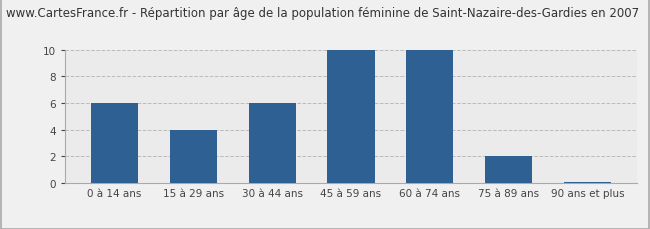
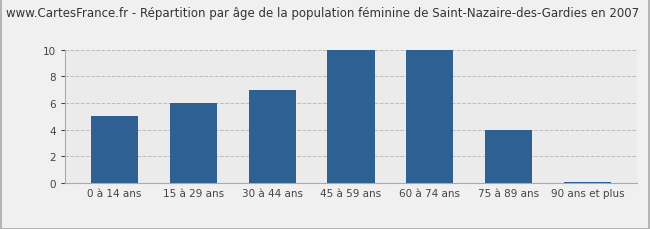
0 à 14 ans: 6.0 -> 5.0
15 à 29 ans: 4.0 -> 6.0
30 à 44 ans: 6.0 -> 7.0
75 à 89 ans: 2.0 -> 4.0
